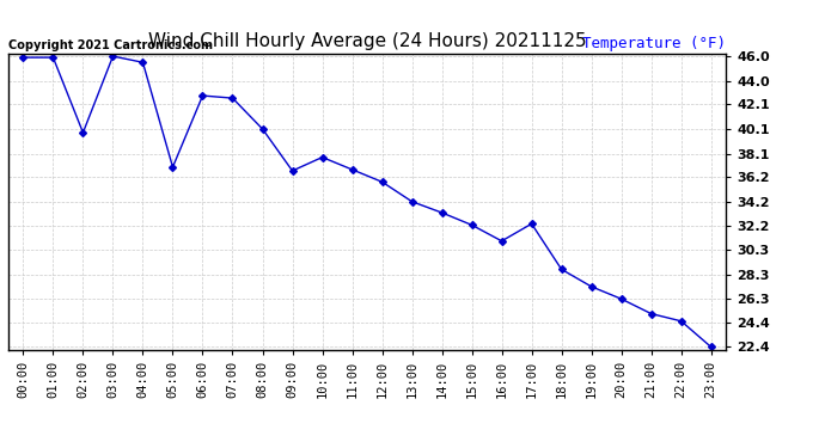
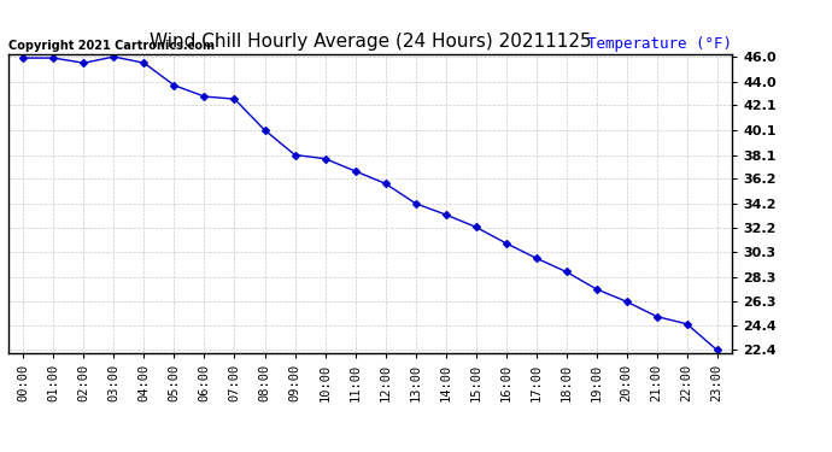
02:00: 39.8 -> 45.5
05:00: 37.0 -> 43.7
09:00: 36.7 -> 38.1
17:00: 32.4 -> 29.8
